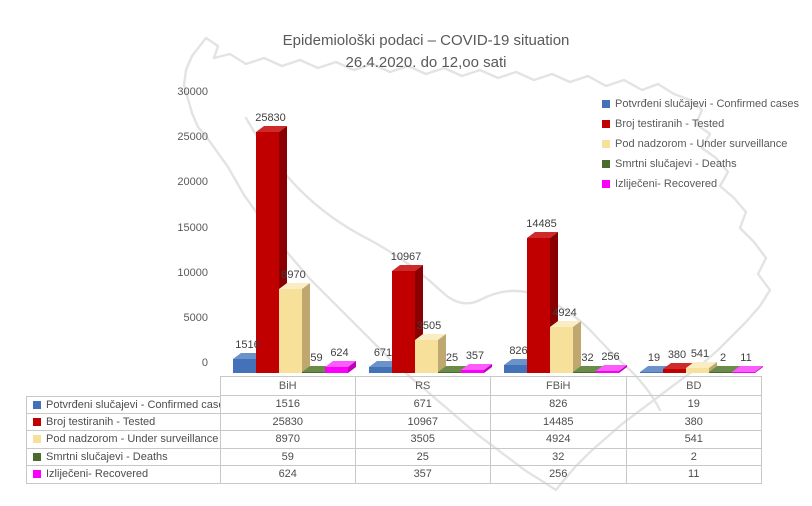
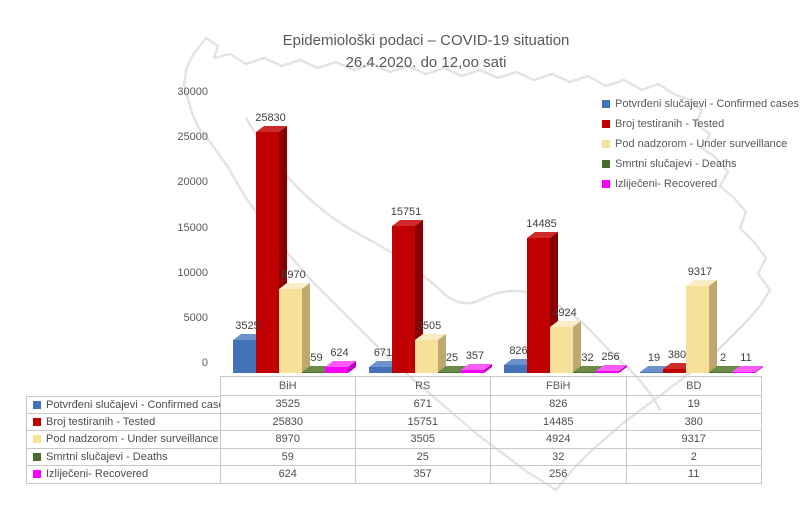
Potvrđeni slučajevi - Confirmed cases/BiH: 1516 -> 3525
Broj testiranih - Tested/RS: 10967 -> 15751
Pod nadzorom - Under surveillance/BD: 541 -> 9317
